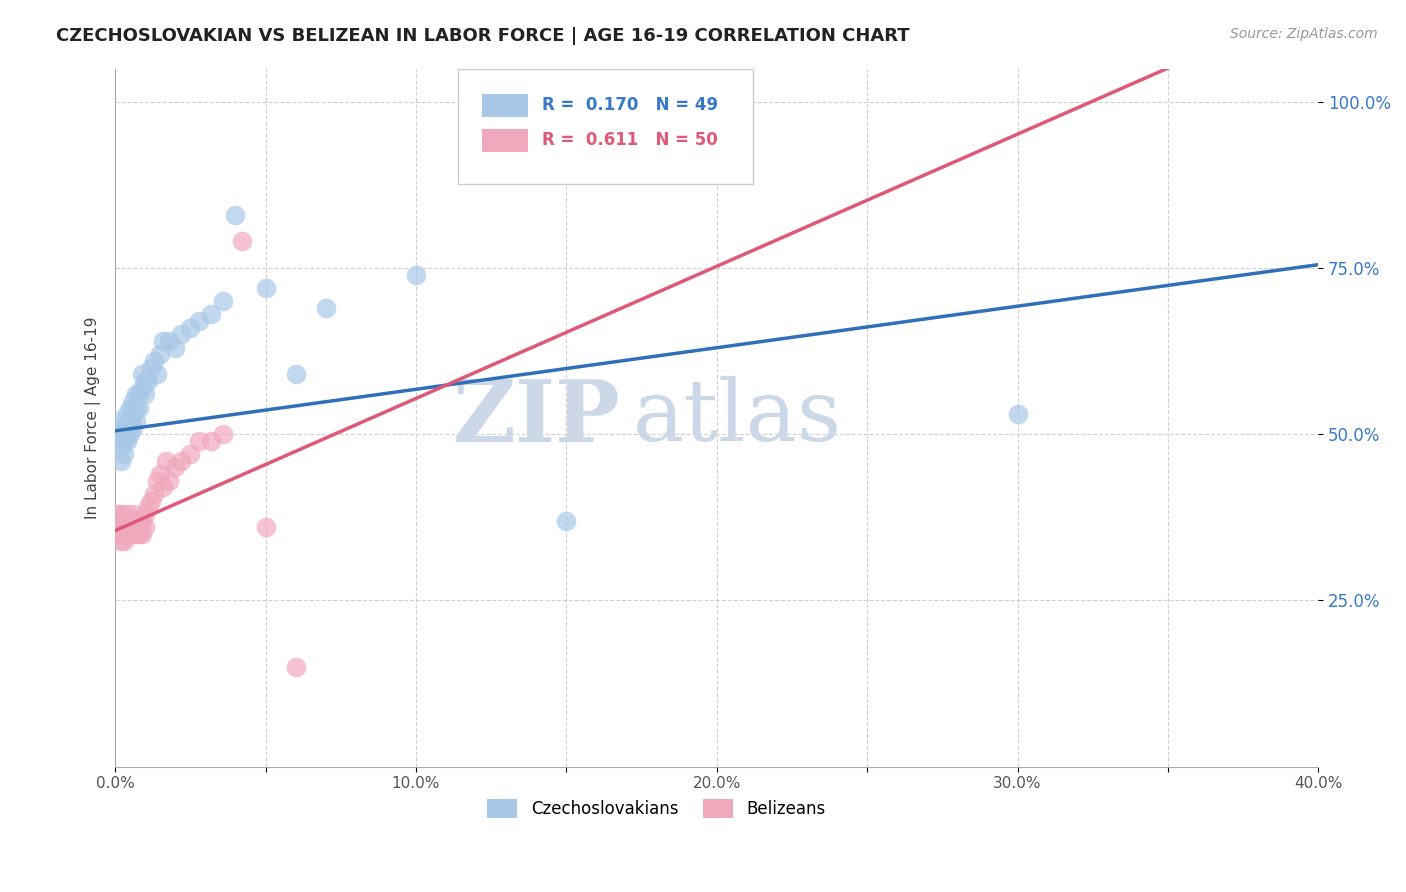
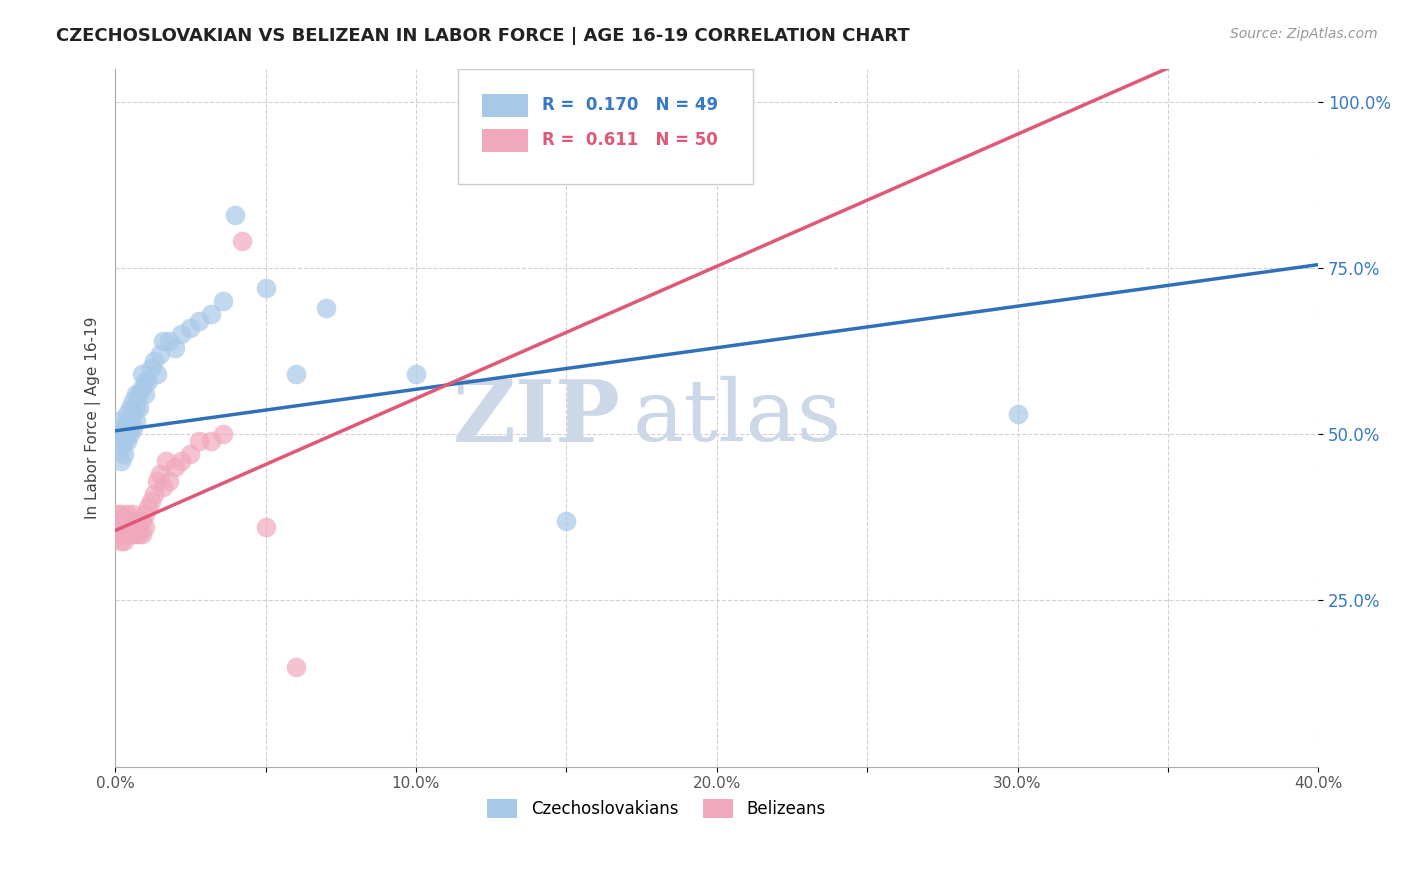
Czechoslovakians/10.0%: 74% -> 59%
